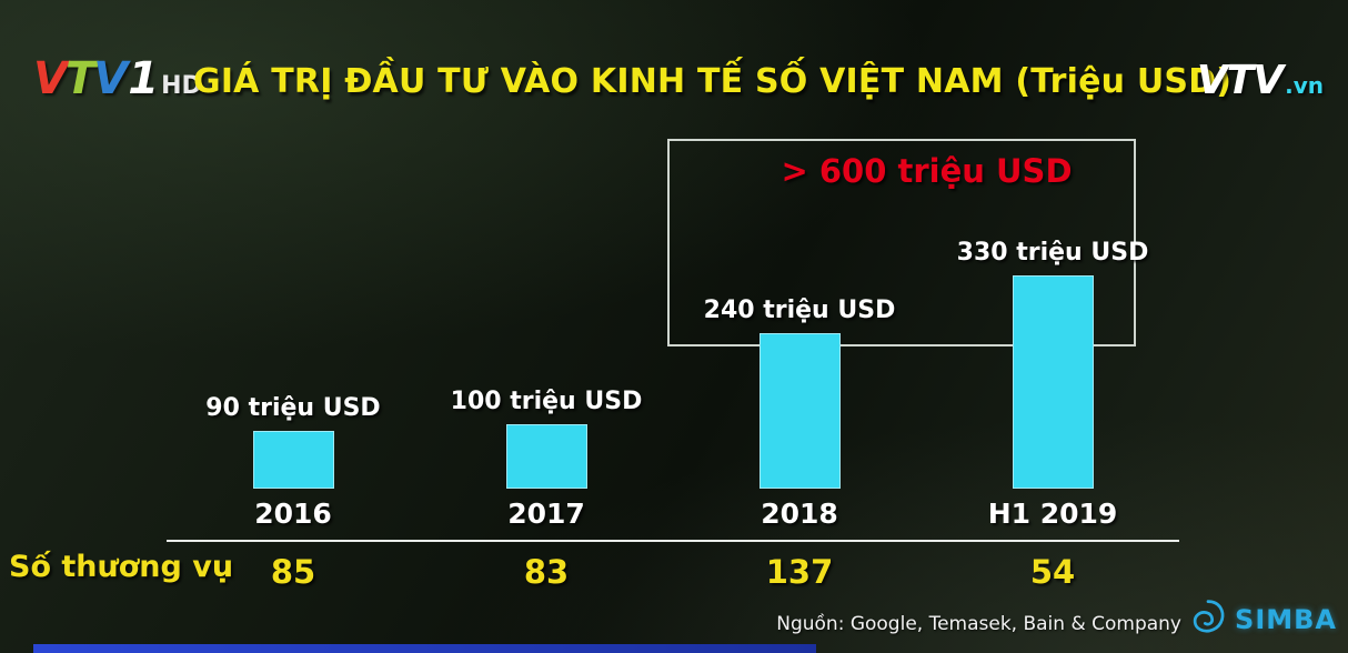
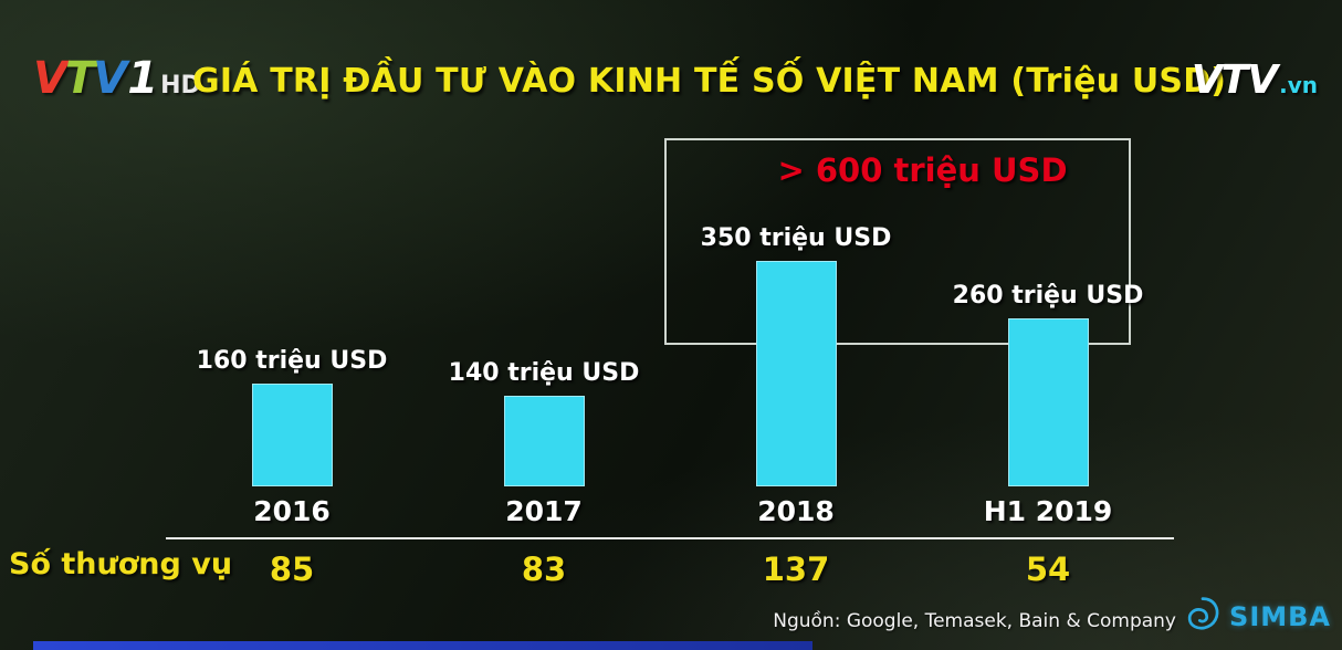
2016: 90 -> 160
2017: 100 -> 140
2018: 240 -> 350
H1 2019: 330 -> 260
